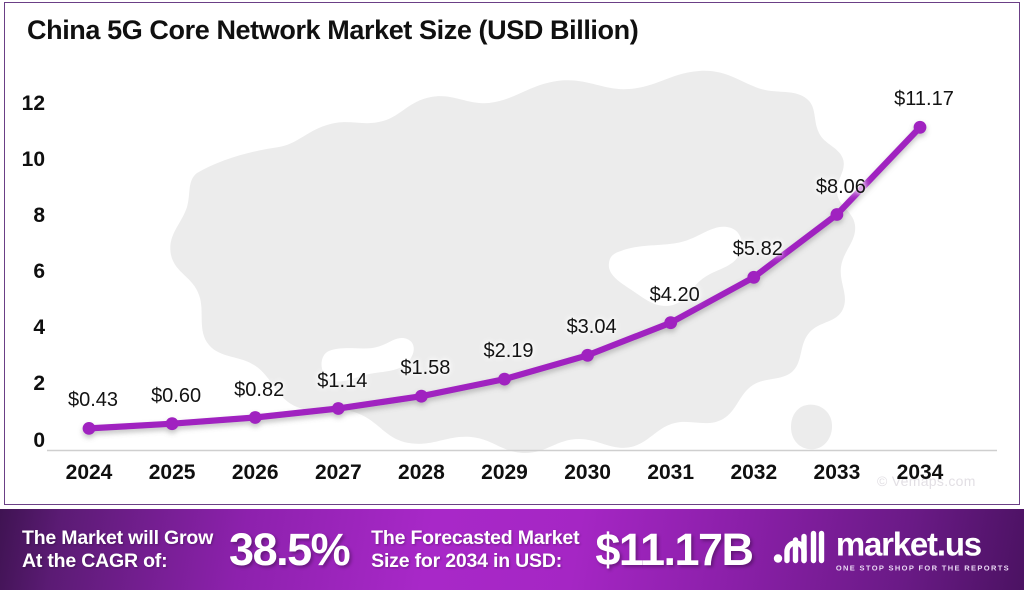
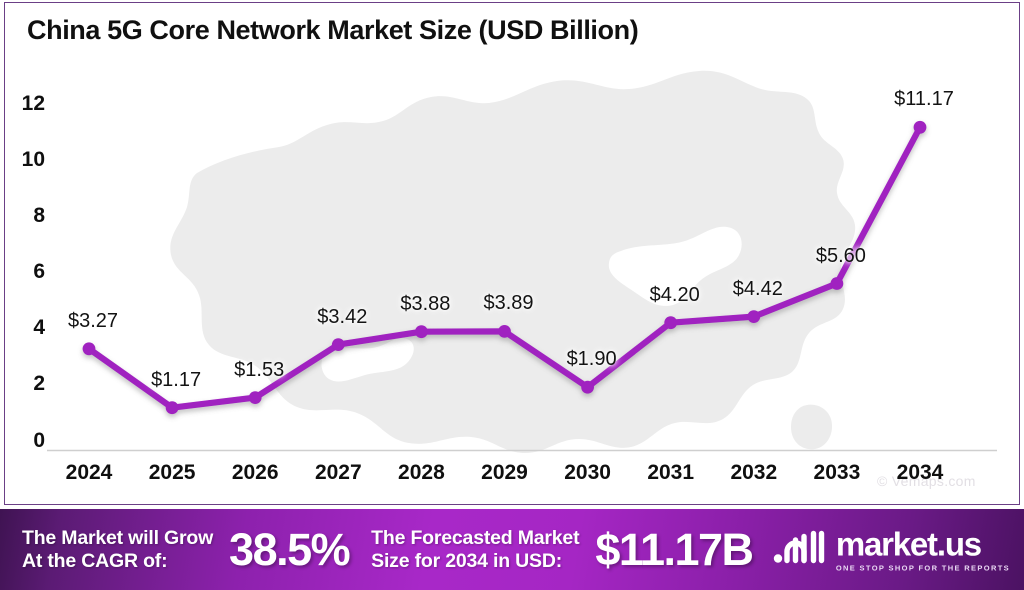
2024: $0.43 -> $3.27
2025: $0.60 -> $1.17
2026: $0.82 -> $1.53
2027: $1.14 -> $3.42
2028: $1.58 -> $3.88
2029: $2.19 -> $3.89
2030: $3.04 -> $1.90
2032: $5.82 -> $4.42
2033: $8.06 -> $5.60
